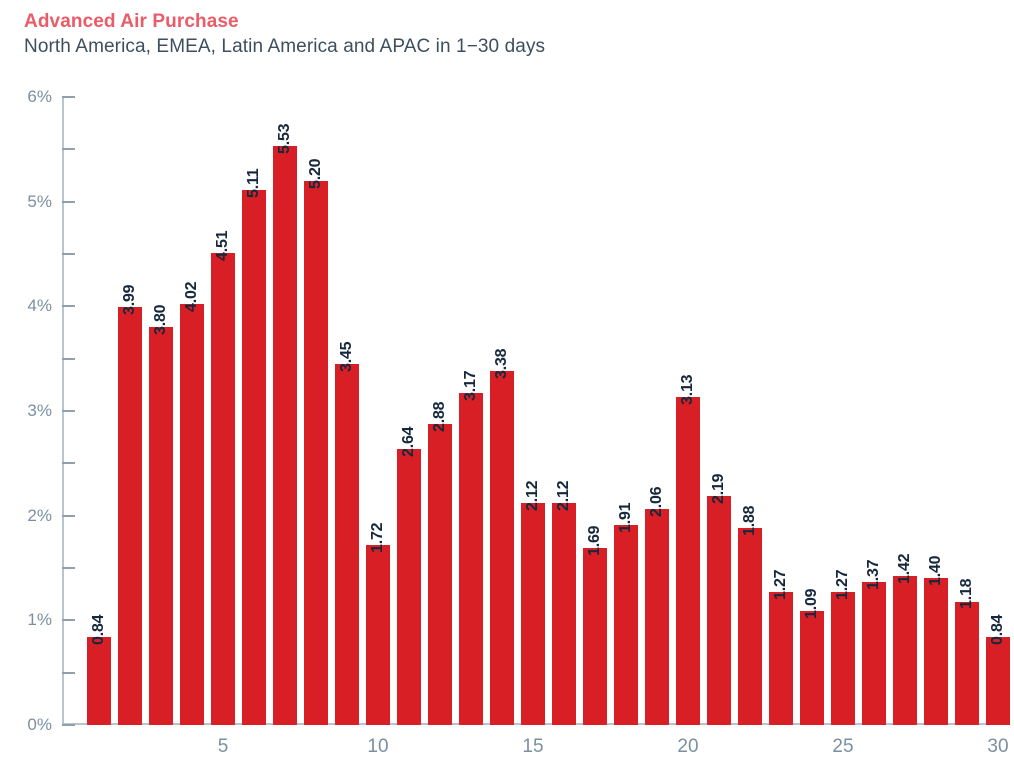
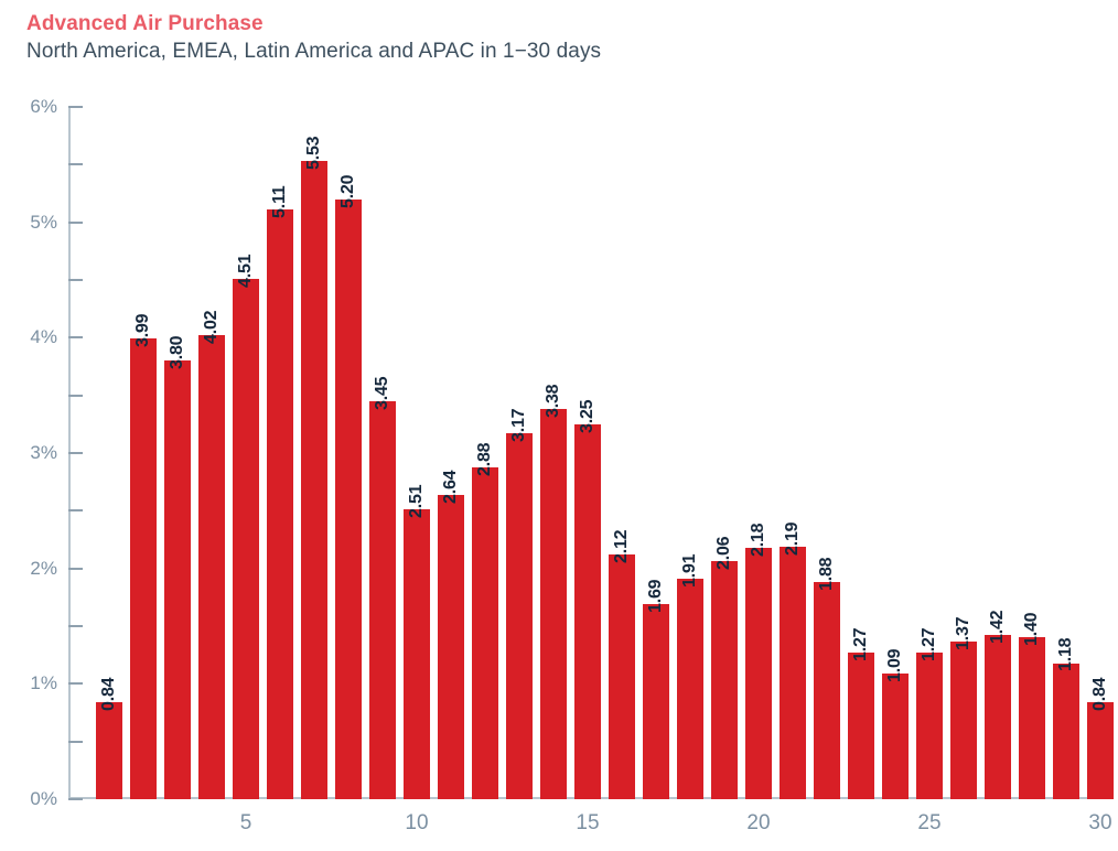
10: 1.72 -> 2.51
15: 2.12 -> 3.25
20: 3.13 -> 2.18
